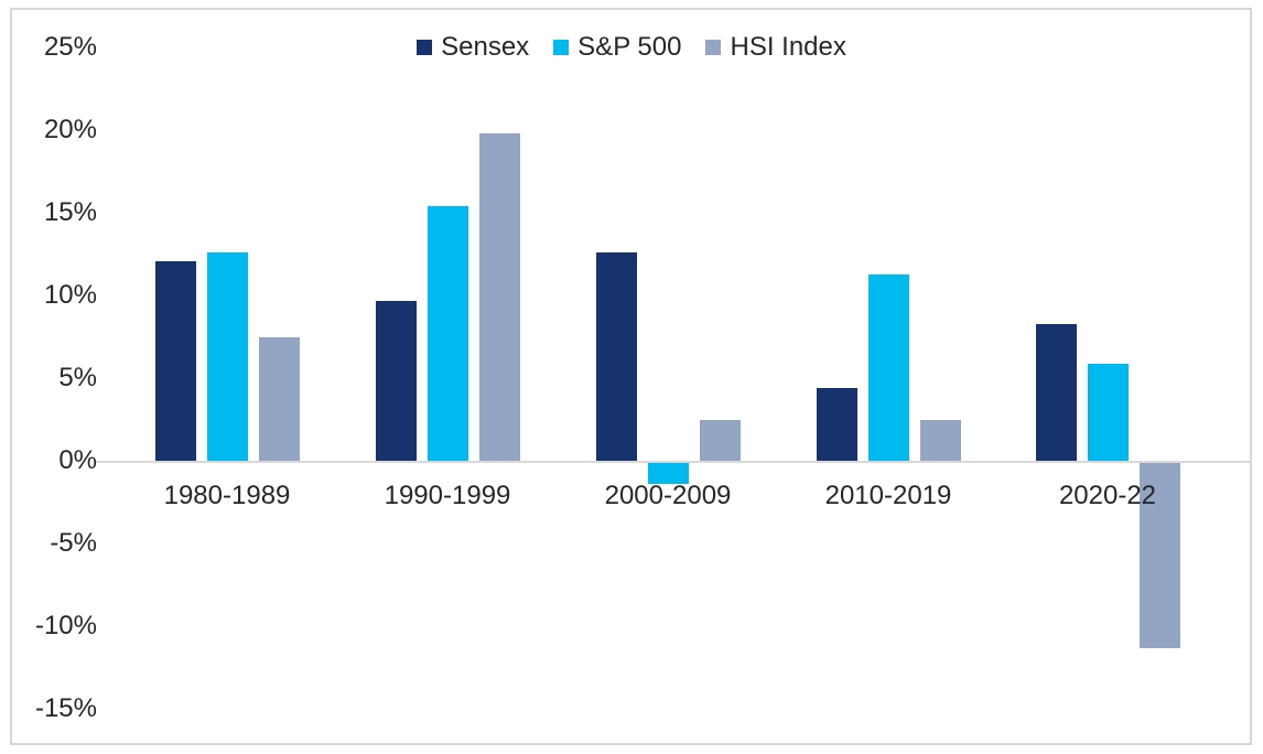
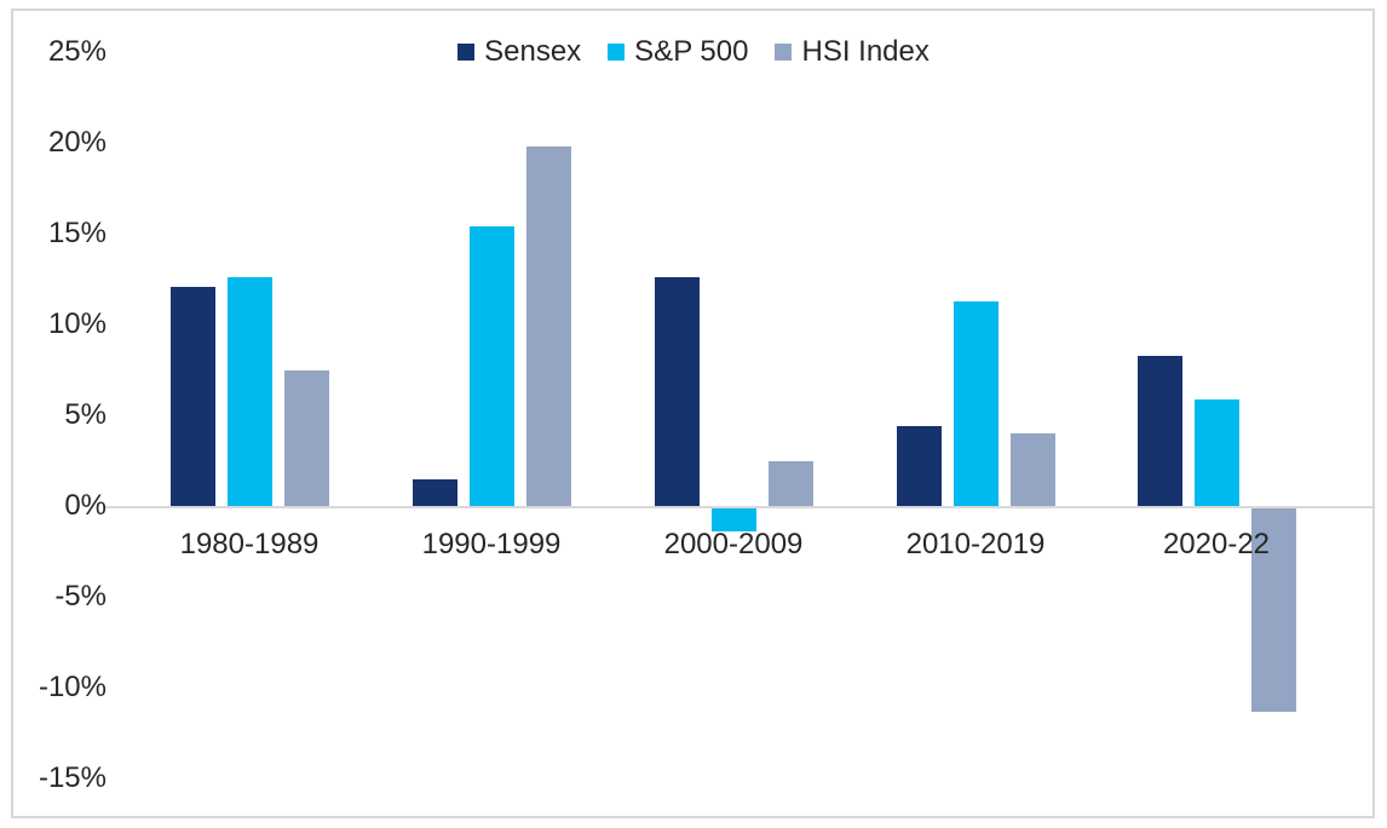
Sensex/1990-1999: 9.7% -> 1.5%
HSI Index/2010-2019: 2.5% -> 4.0%
